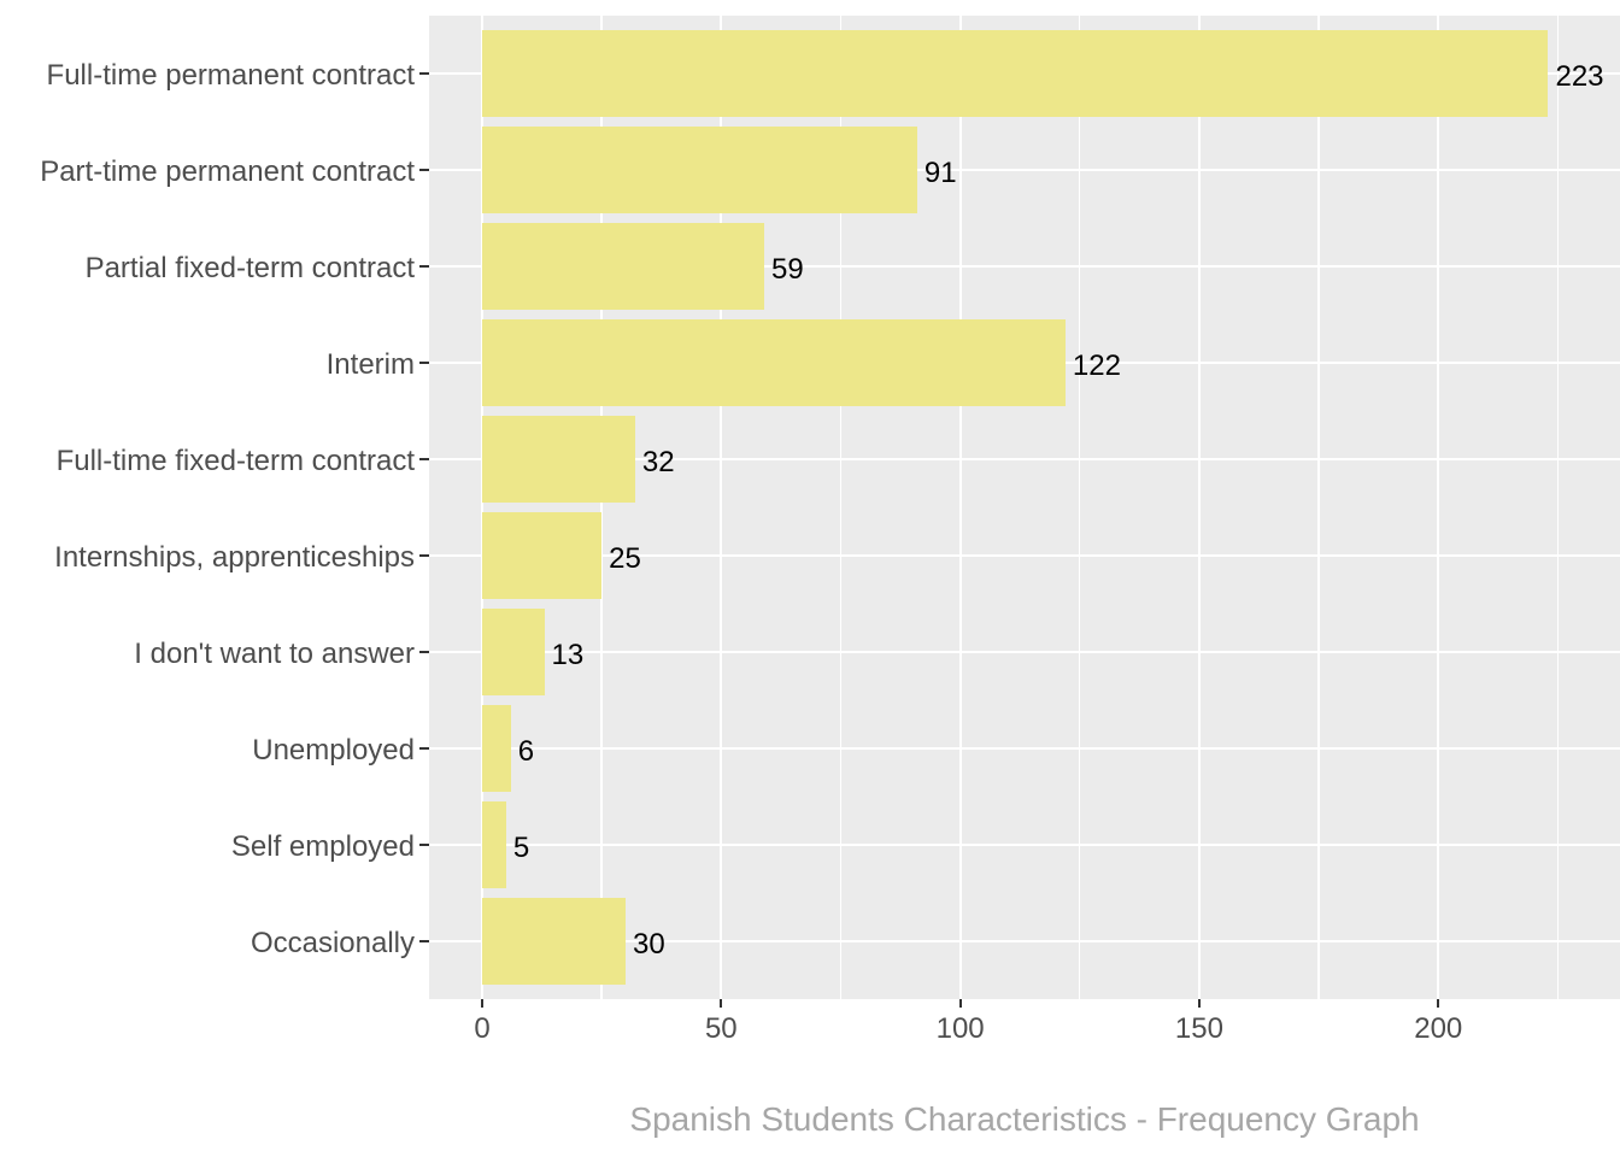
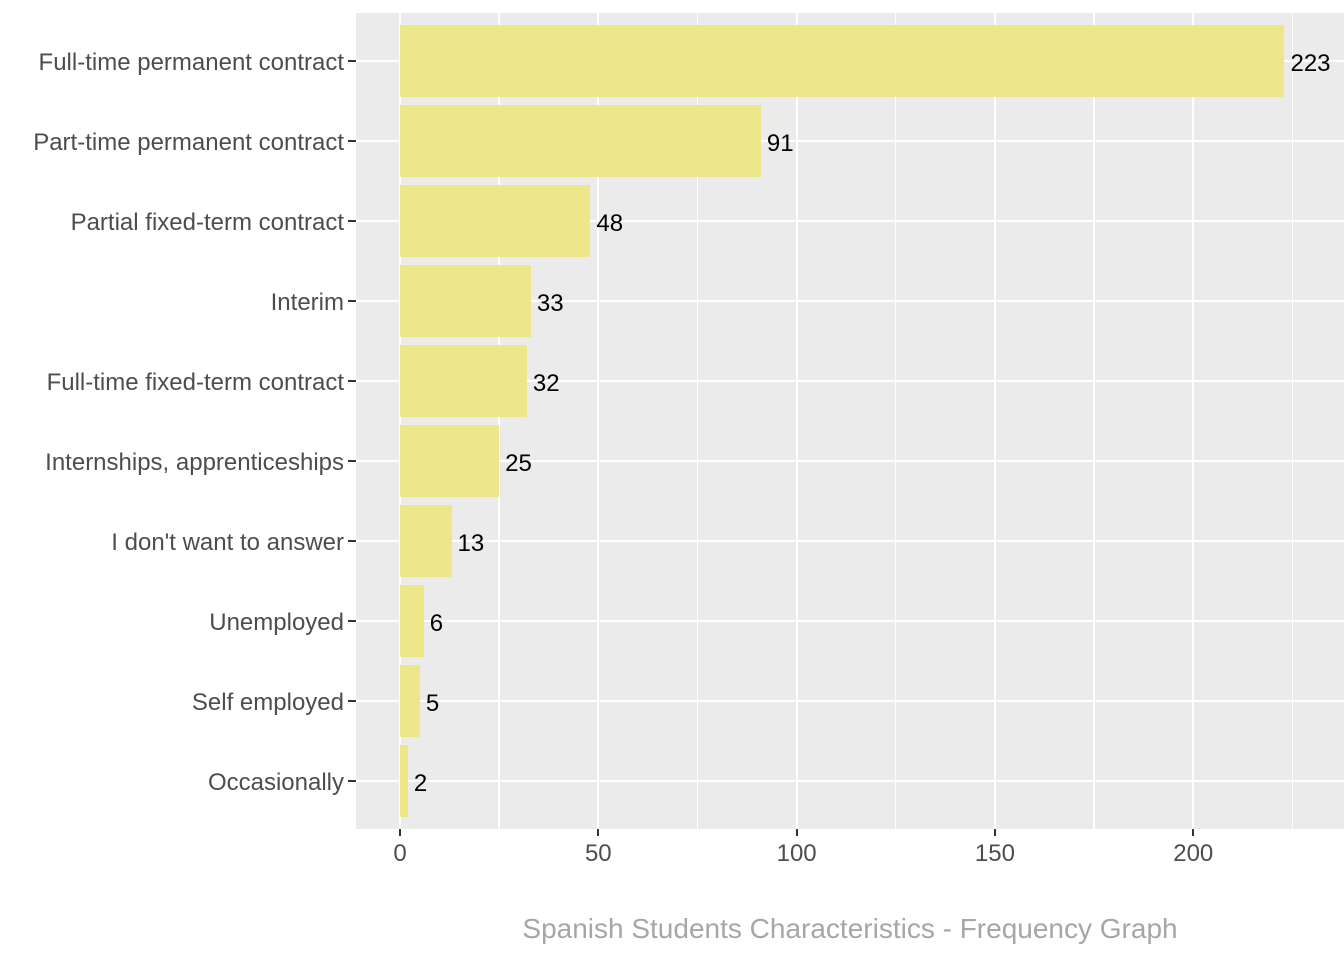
Partial fixed-term contract: 59 -> 48
Interim: 122 -> 33
Occasionally: 30 -> 2
